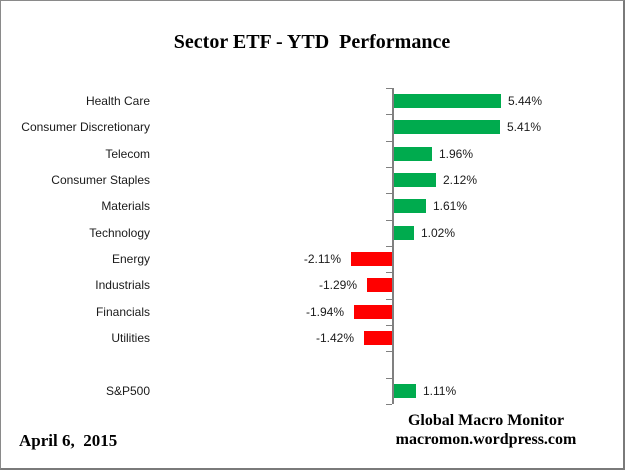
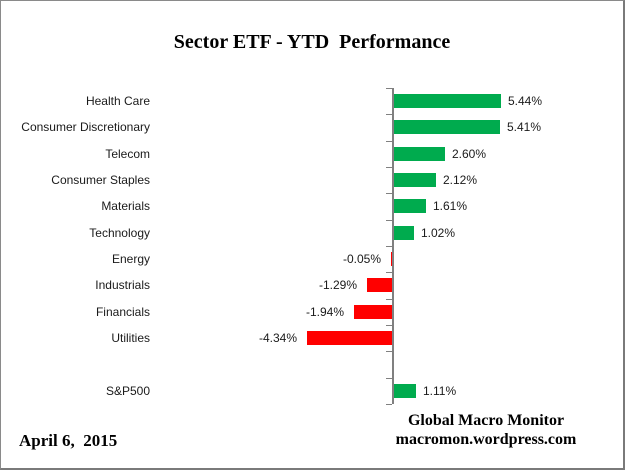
Telecom: 1.96% -> 2.60%
Energy: -2.11% -> -0.05%
Utilities: -1.42% -> -4.34%
